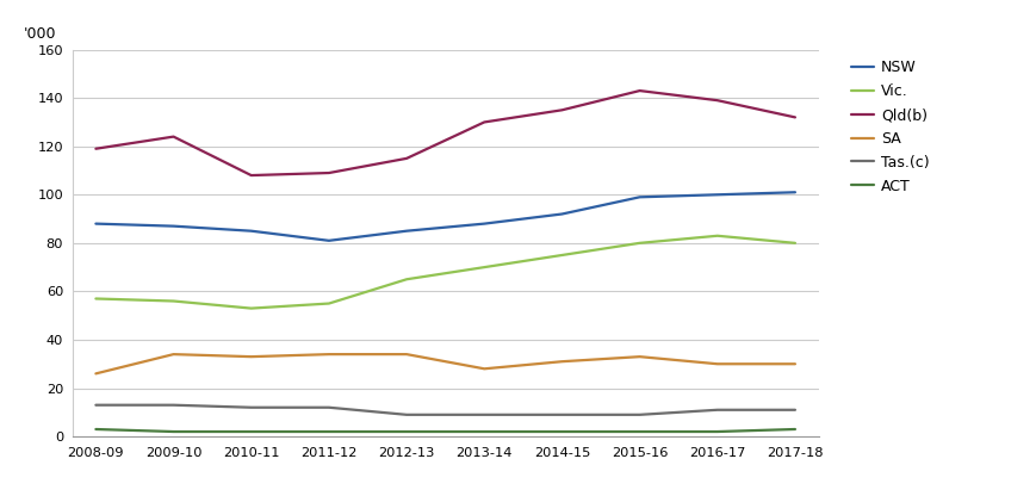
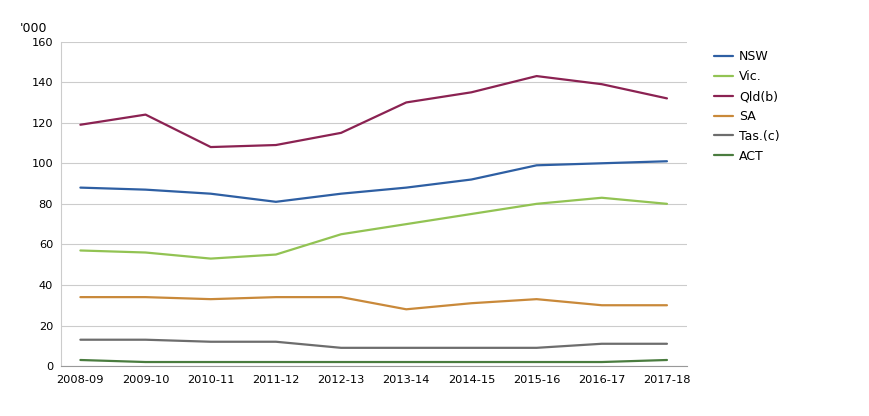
SA/2008-09: 26 -> 34
